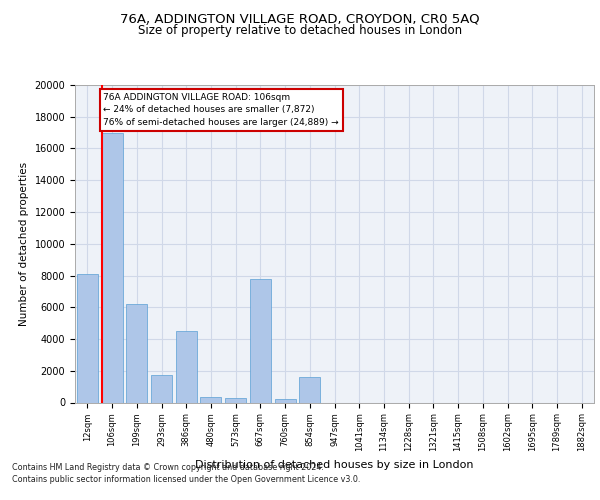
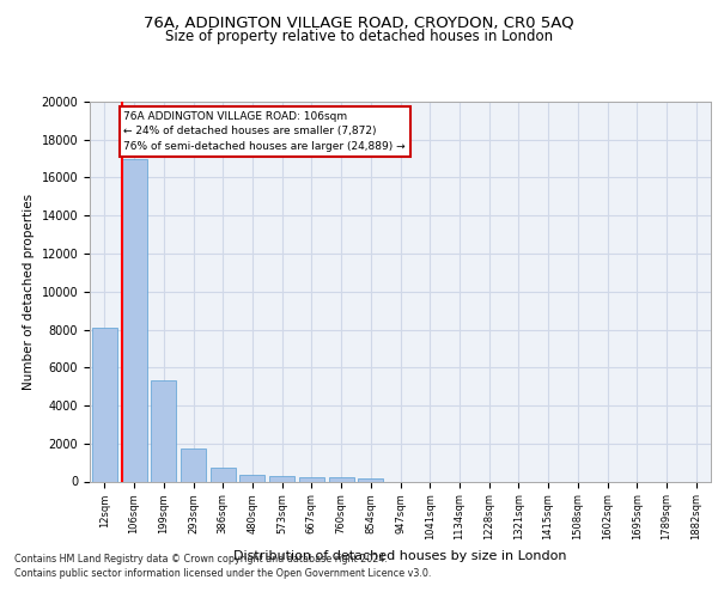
199sqm: 6200 -> 5300
386sqm: 4500 -> 700
667sqm: 7800 -> 200
854sqm: 1600 -> 200
